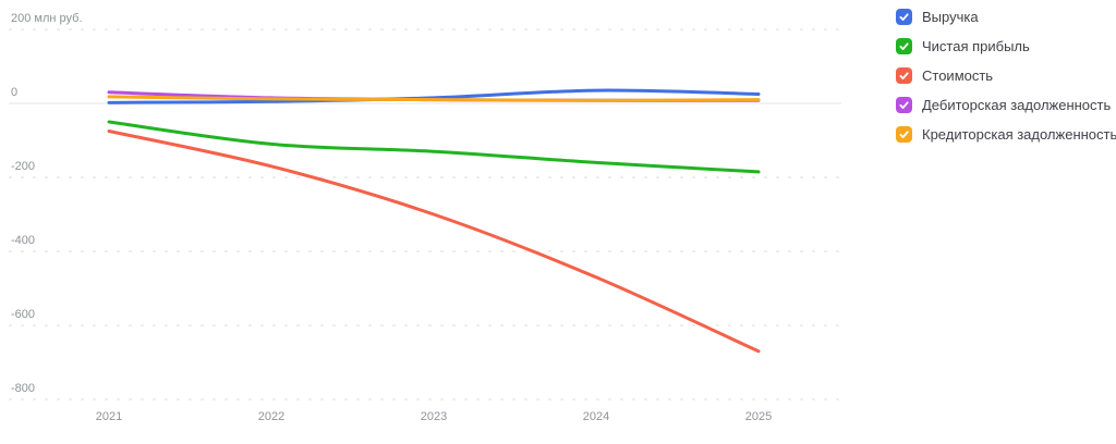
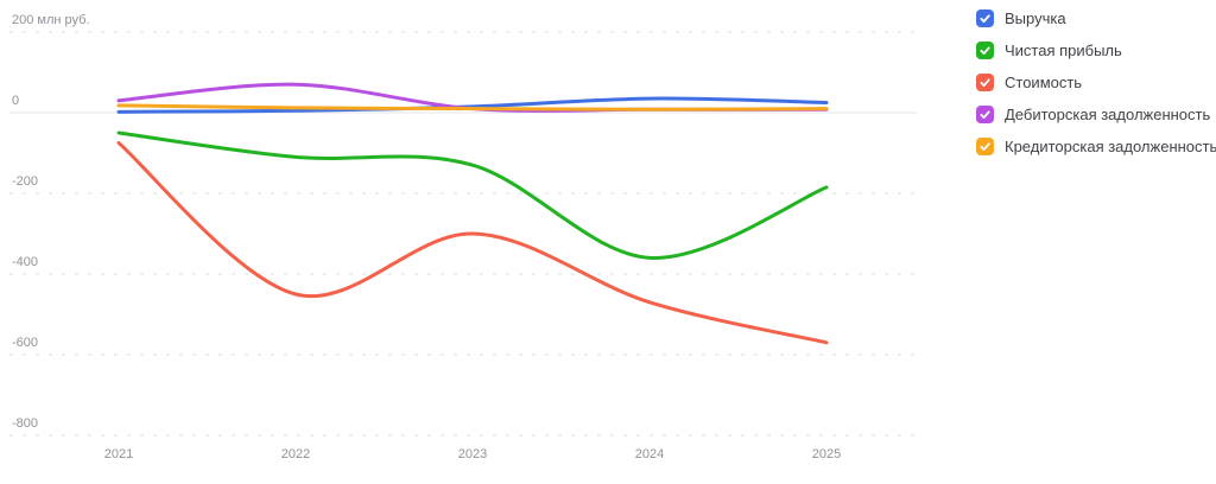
Стоимость/2022: -170 -> -450
Дебиторская задолженность/2022: 20 -> 70
Чистая прибыль/2024: -160 -> -360
Стоимость/2025: -670 -> -570
